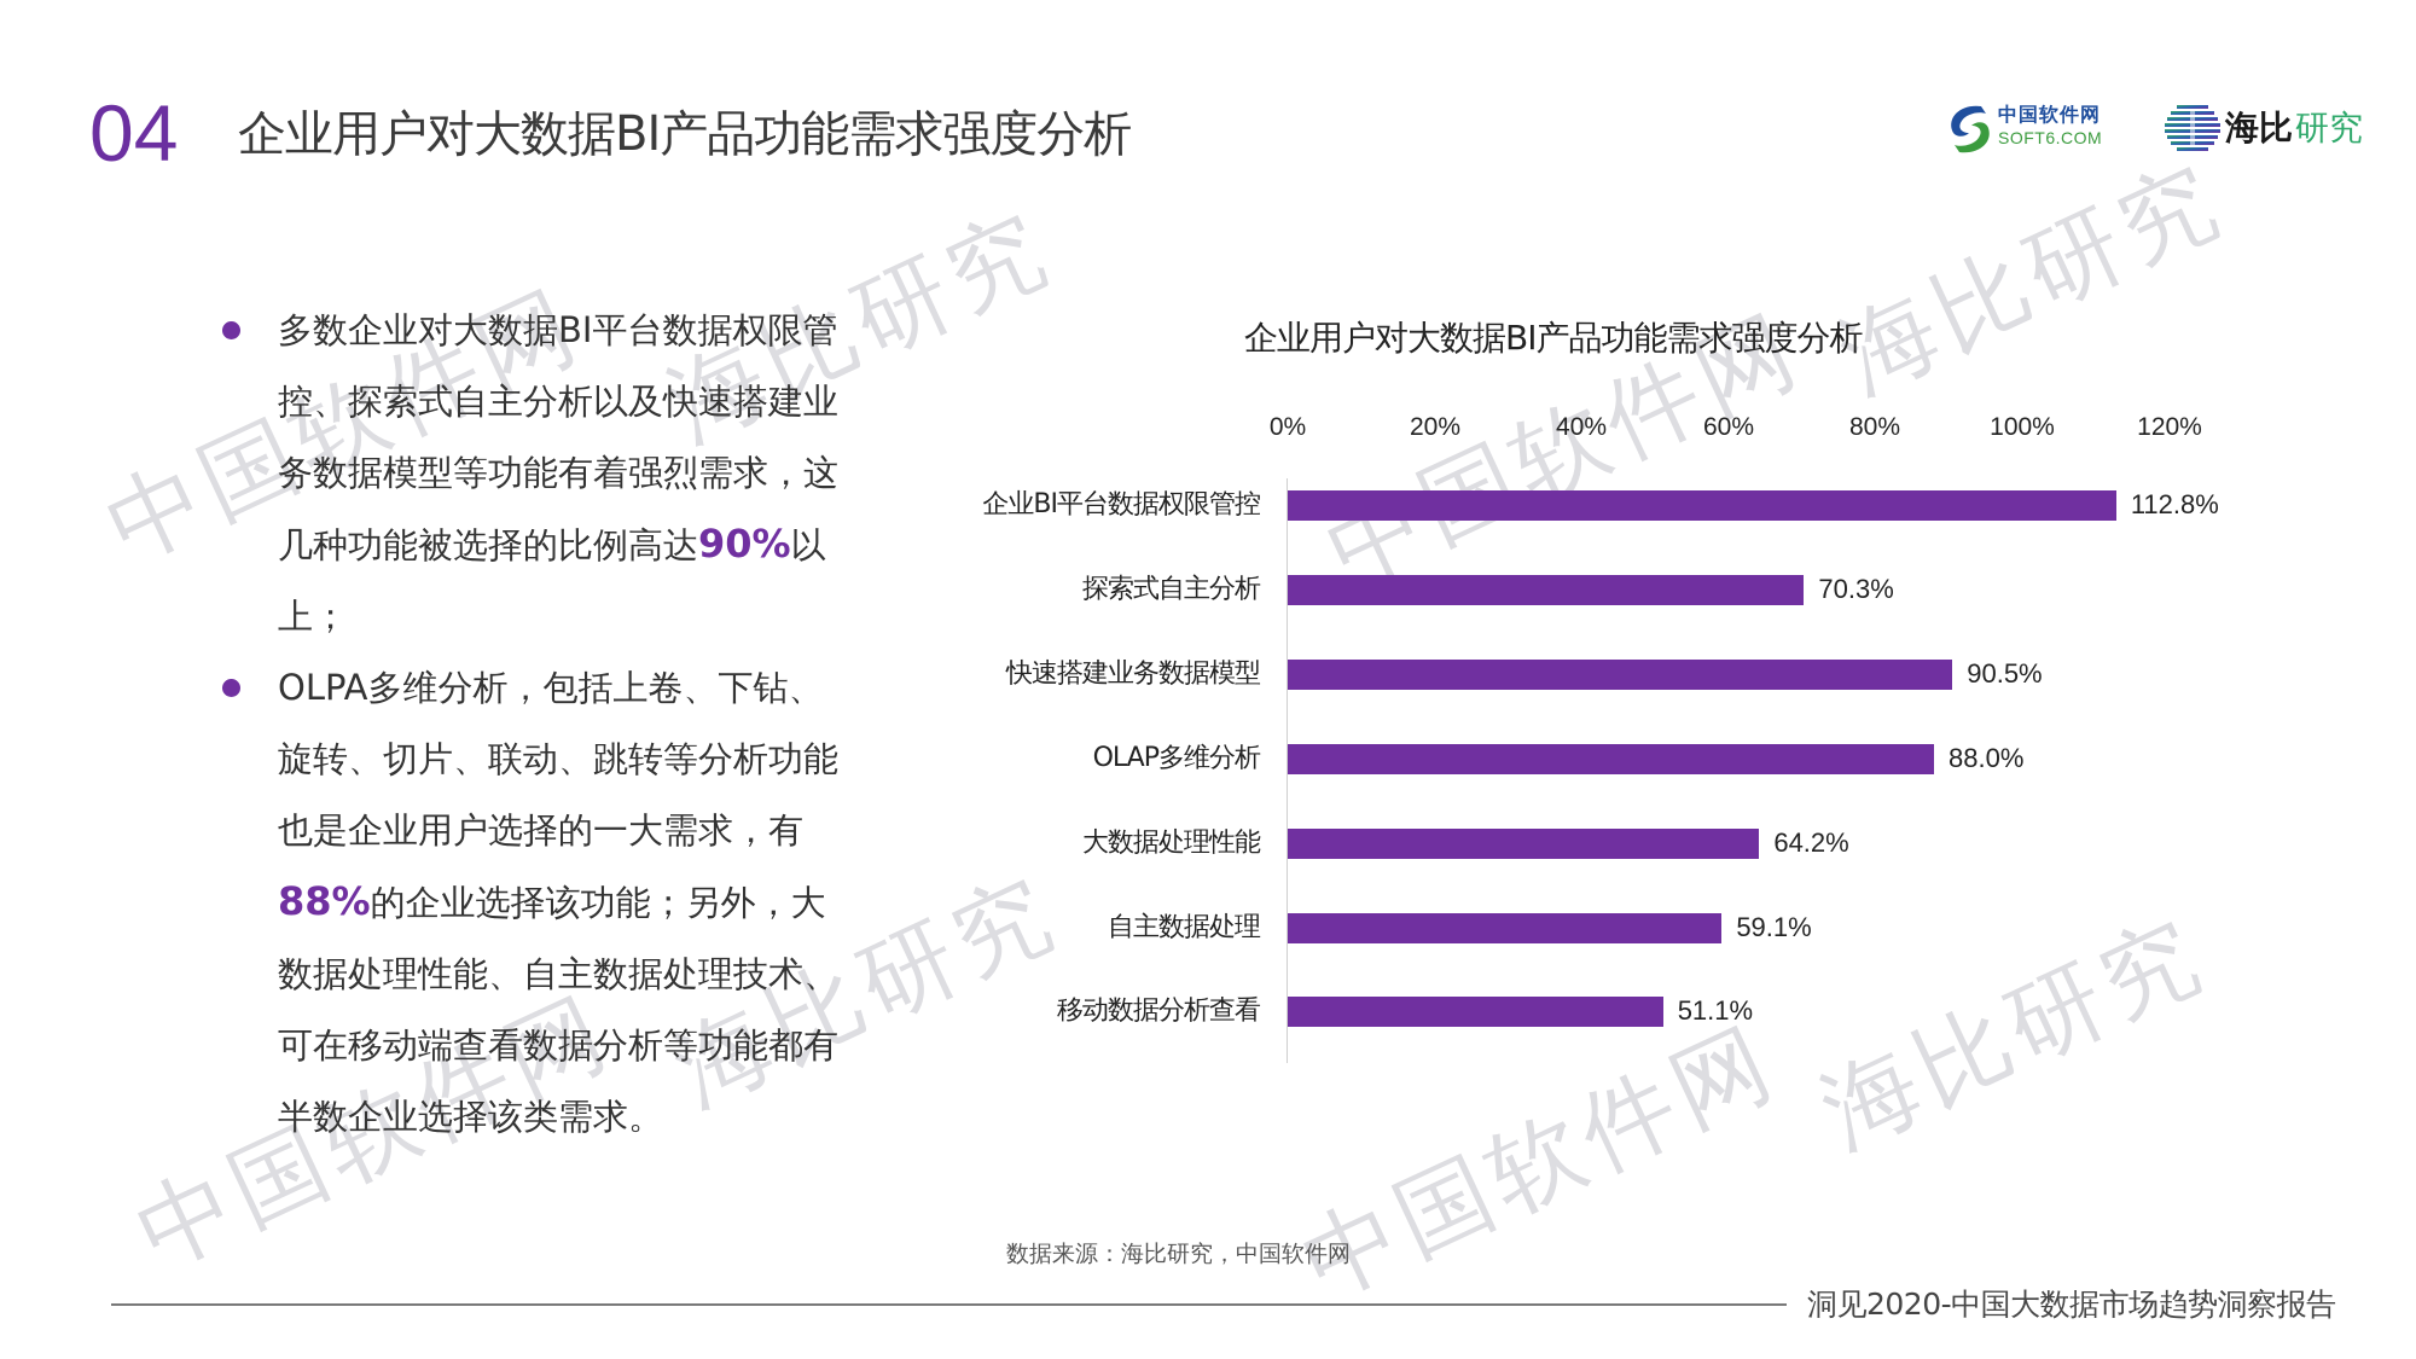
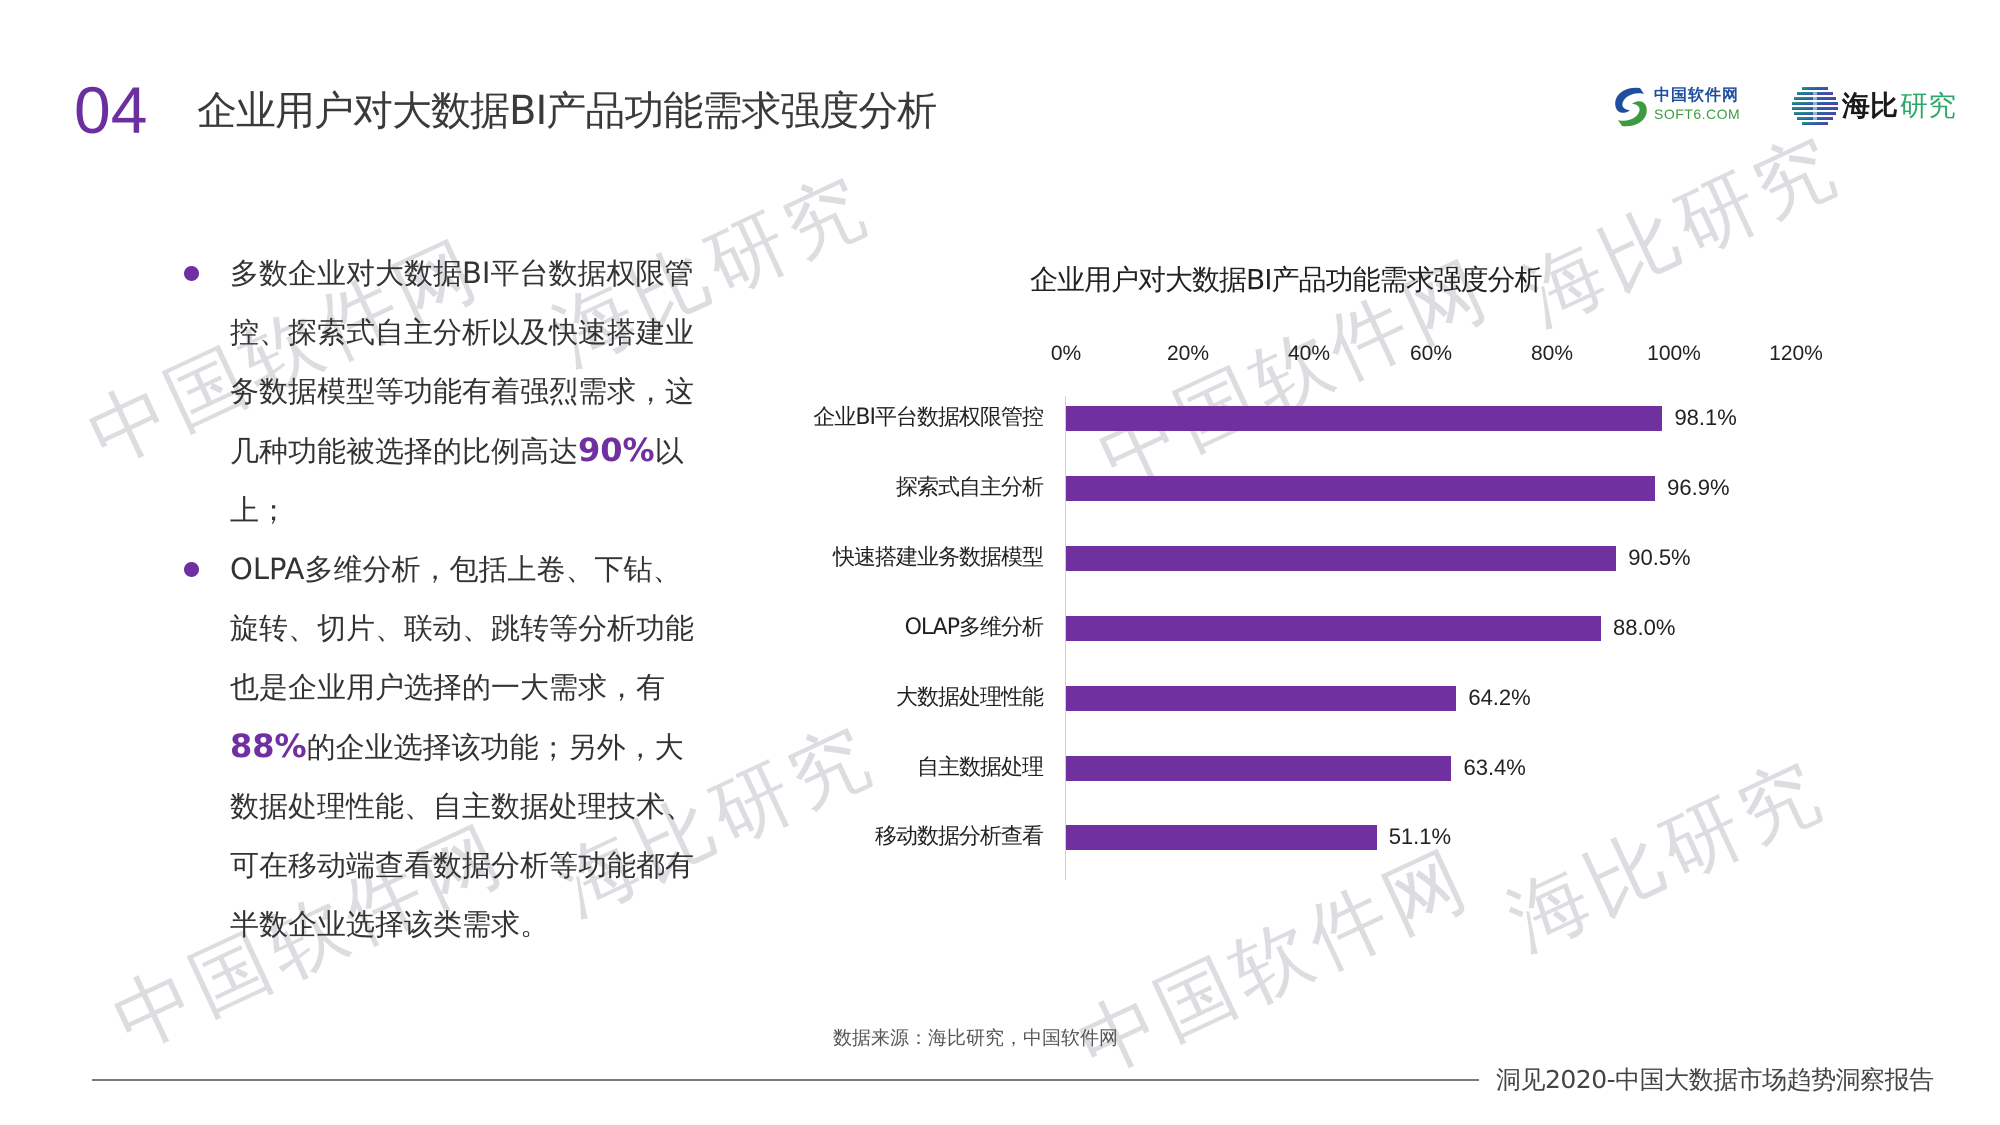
企业BI平台数据权限管控: 112.8% -> 98.1%
探索式自主分析: 70.3% -> 96.9%
自主数据处理: 59.1% -> 63.4%
